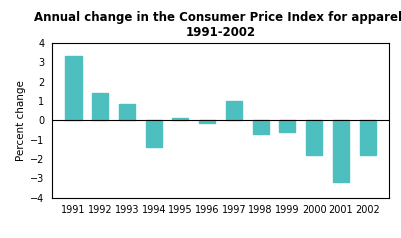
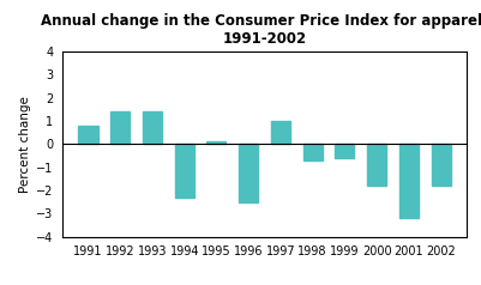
1991: 3.3 -> 0.8
1993: 0.8 -> 1.4
1994: -1.4 -> -2.3
1996: -0.1 -> -2.5
